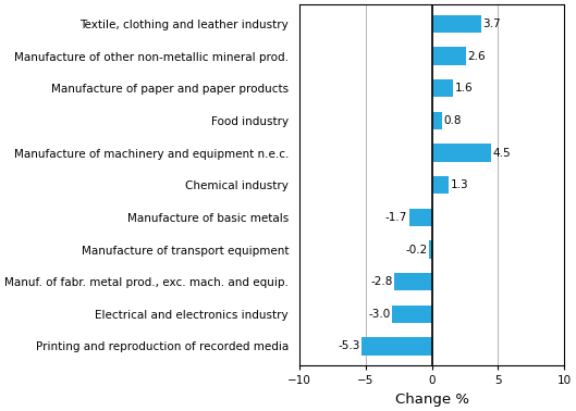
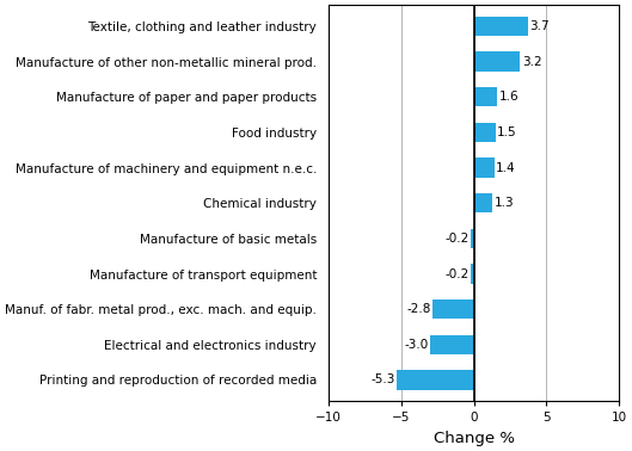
Manufacture of other non-metallic mineral prod.: 2.6 -> 3.2
Food industry: 0.8 -> 1.5
Manufacture of machinery and equipment n.e.c.: 4.5 -> 1.4
Manufacture of basic metals: -1.7 -> -0.2
